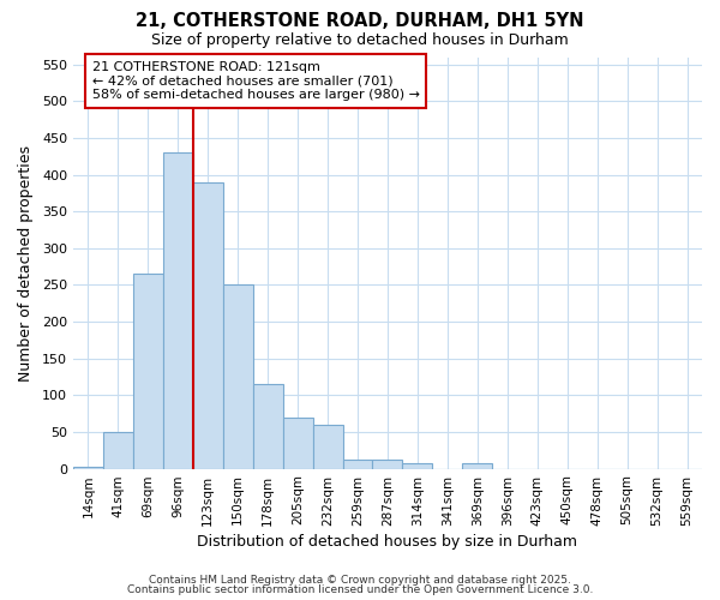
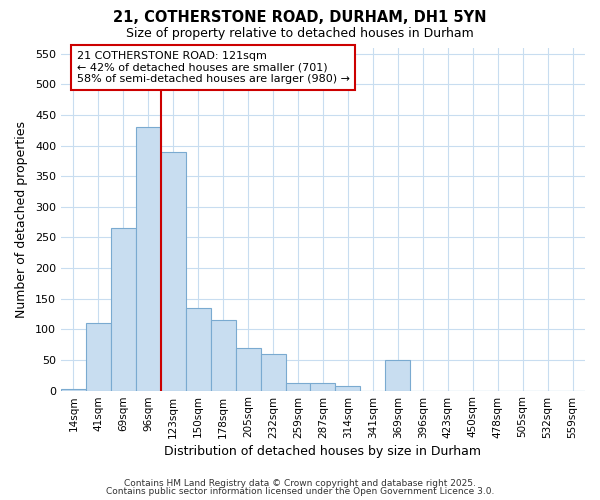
41sqm: 50 -> 110
150sqm: 250 -> 134
369sqm: 7 -> 50
